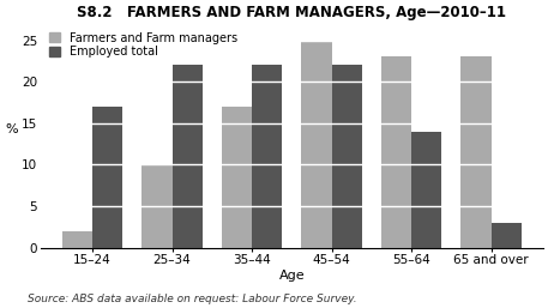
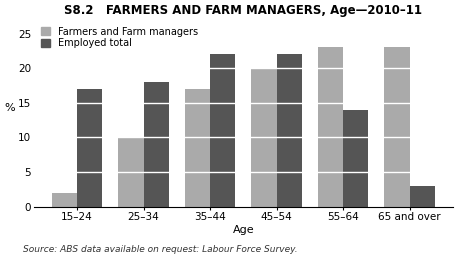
Employed total/25–34: 22 -> 18
Farmers and Farm managers/45–54: 25 -> 20
